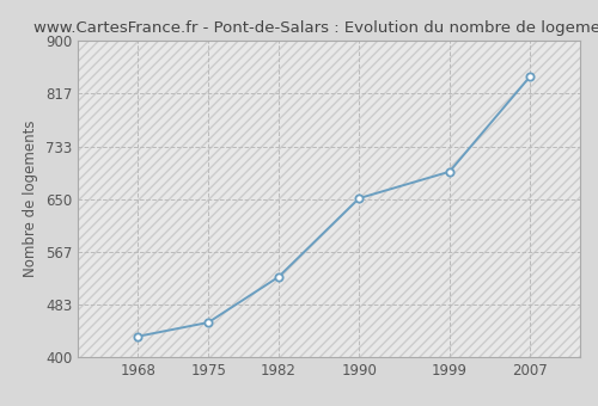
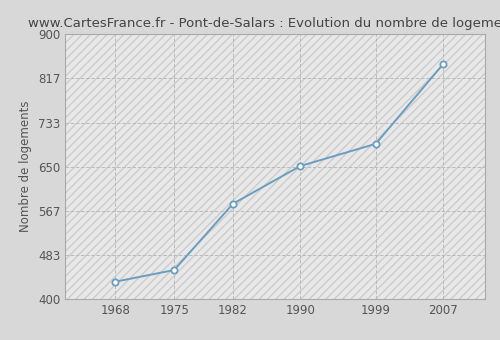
1982: 527 -> 580
